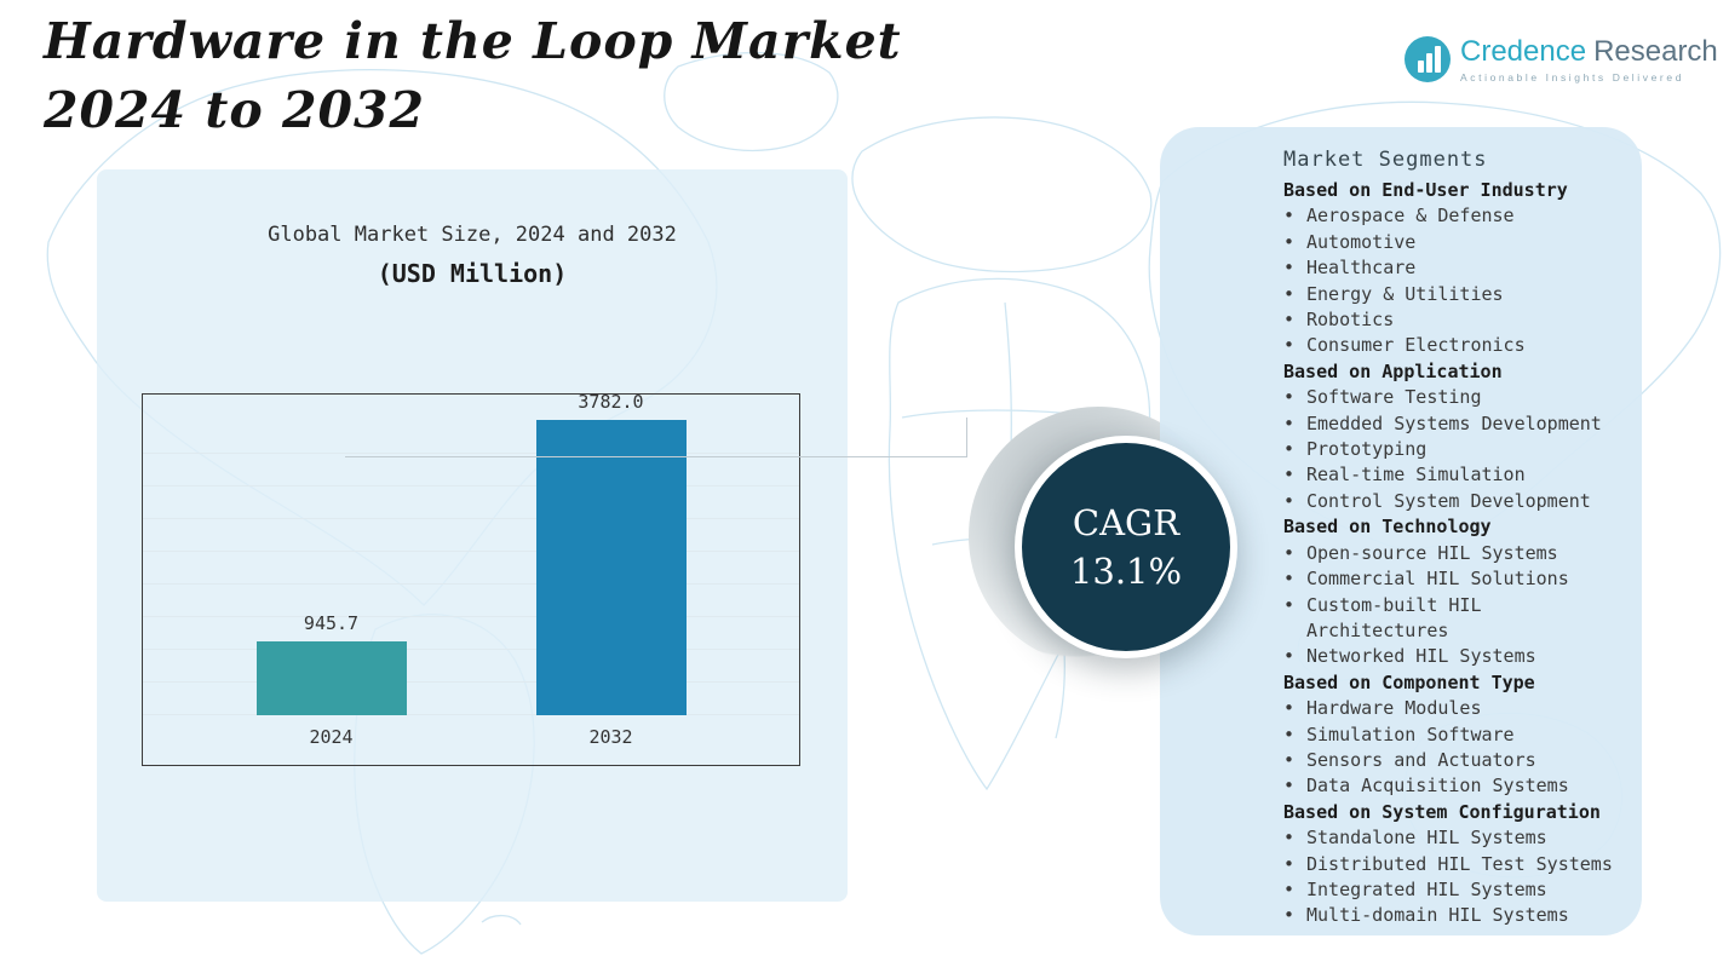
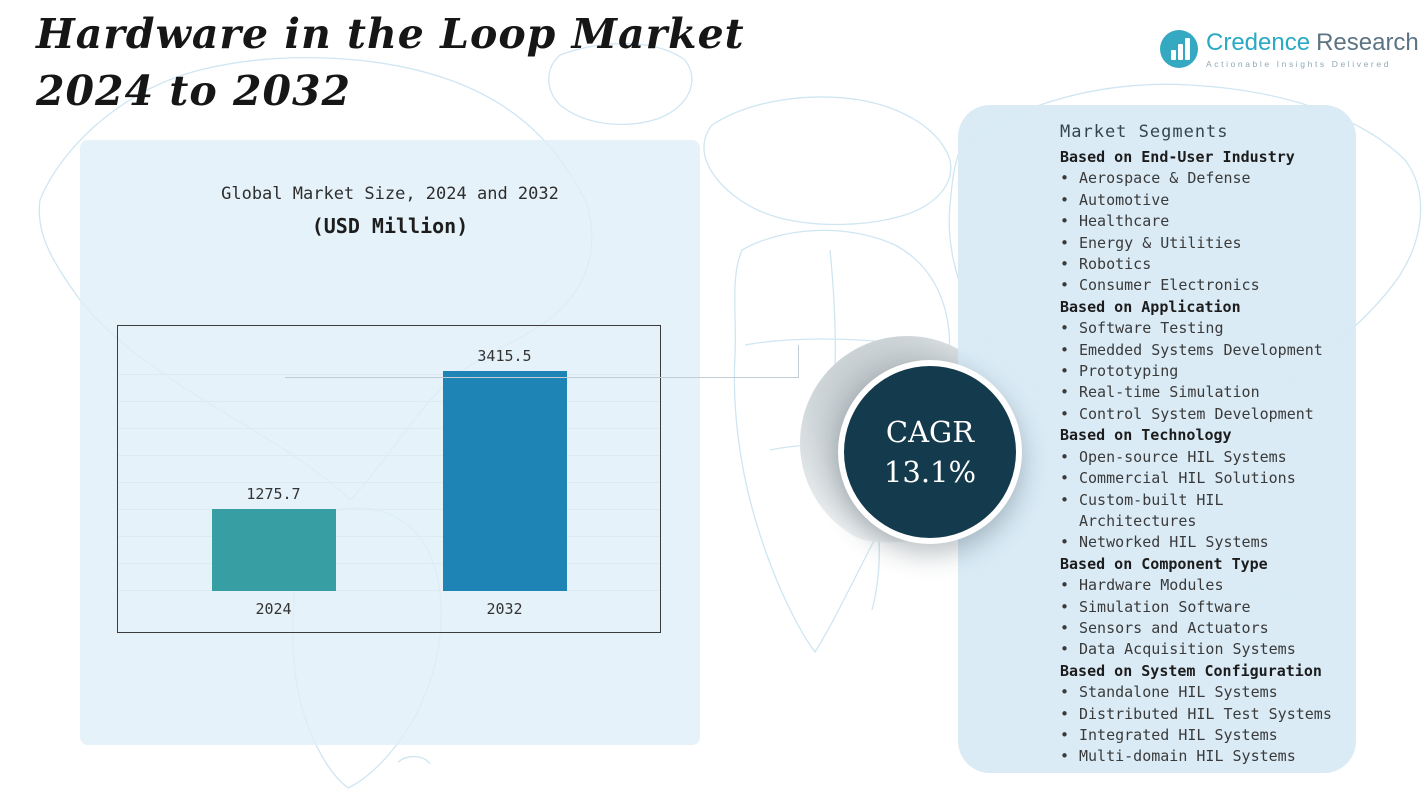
2024: 945.7 -> 1275.7
2032: 3782.0 -> 3415.5
